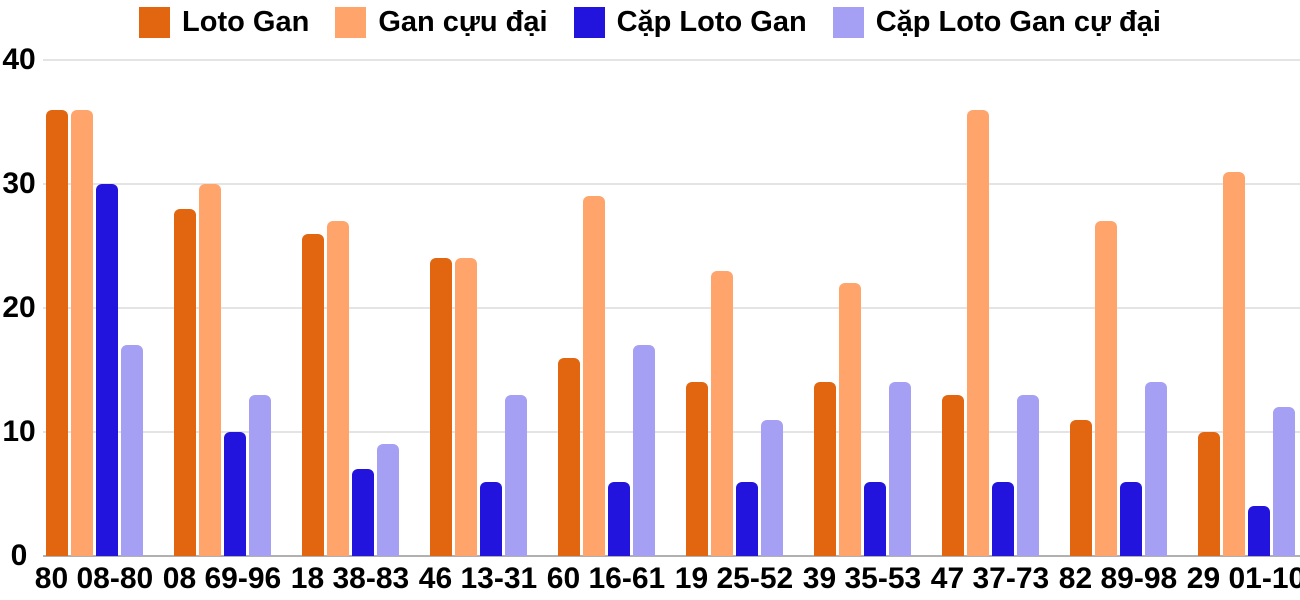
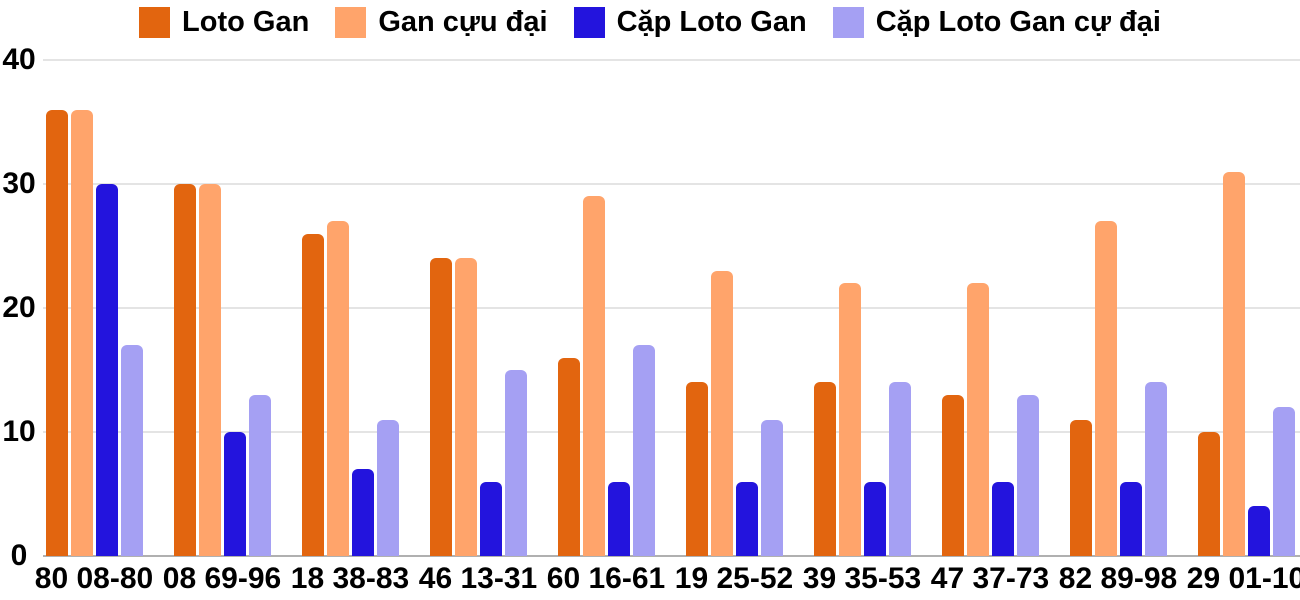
Loto Gan/08 69-96: 28 -> 30
Cặp Loto Gan cự đại/18 38-83: 9 -> 11
Cặp Loto Gan cự đại/46 13-31: 13 -> 15
Gan cựu đại/47 37-73: 36 -> 22
